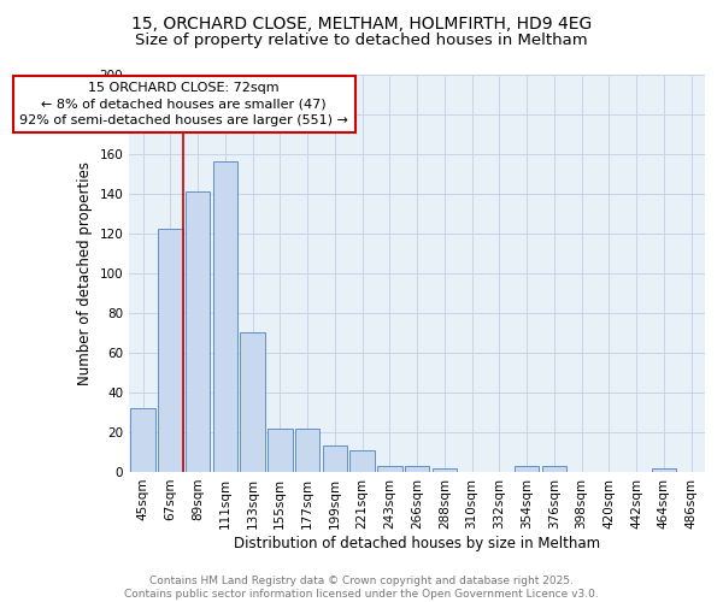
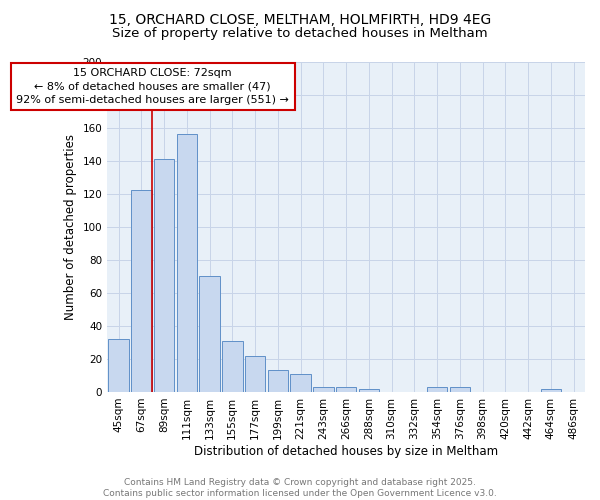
155sqm: 22 -> 31
